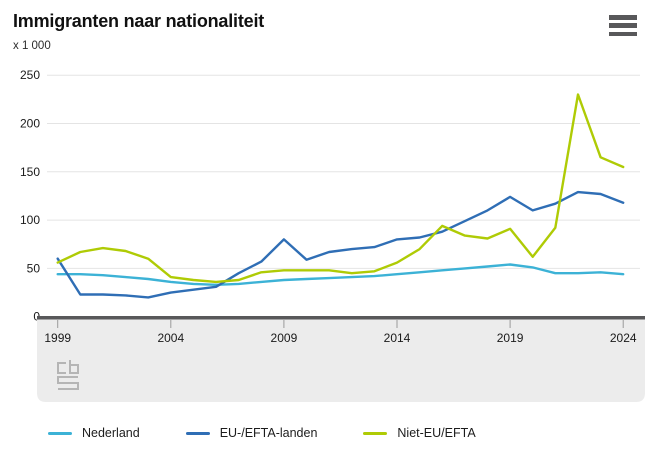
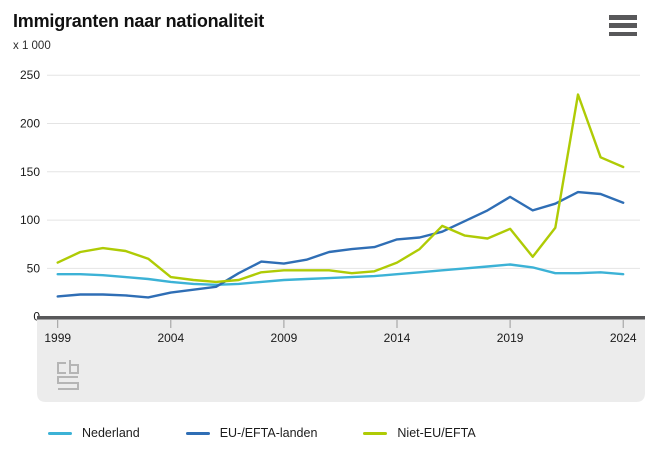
EU-/EFTA-landen/1999: 60 -> 20
EU-/EFTA-landen/2009: 80 -> 60
